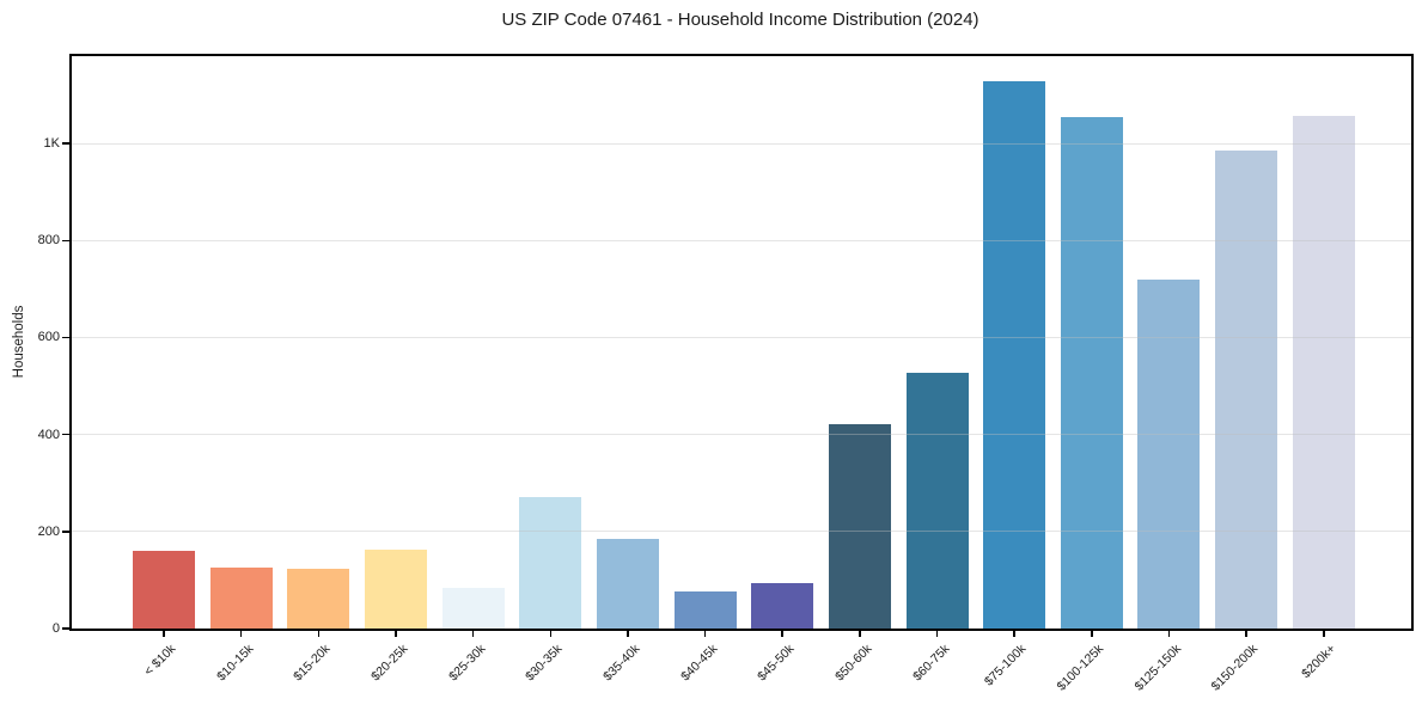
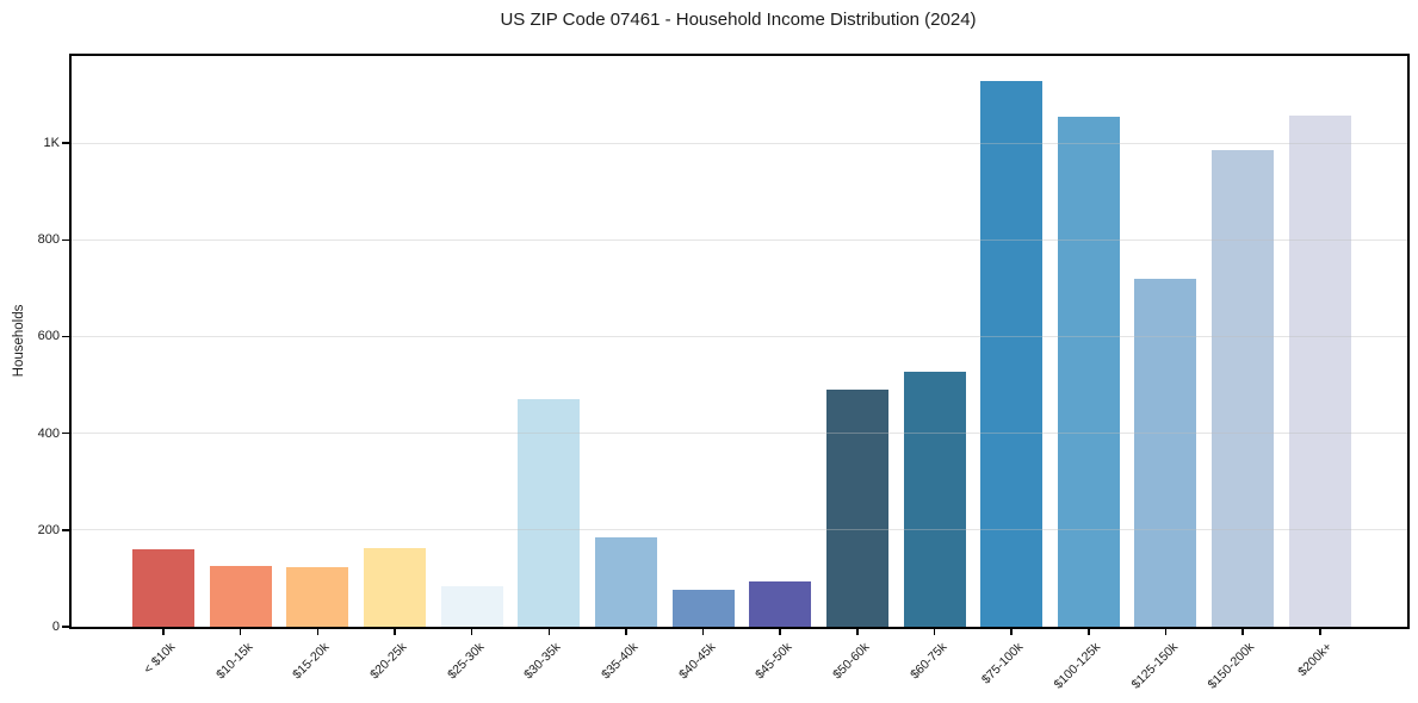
$30-35k: 270 -> 470
$50-60k: 420 -> 490
